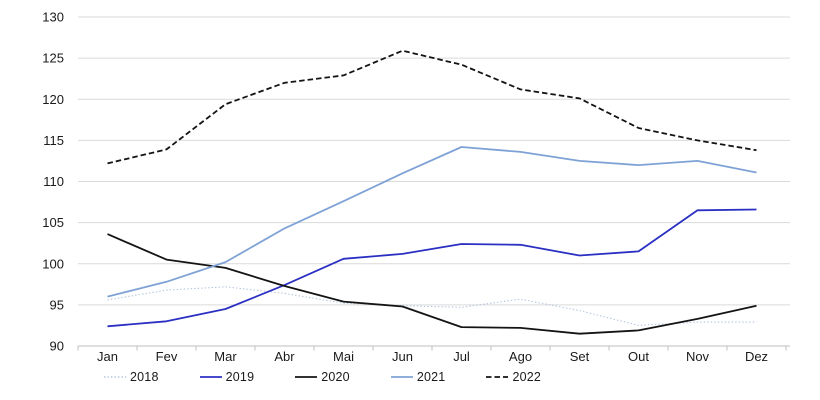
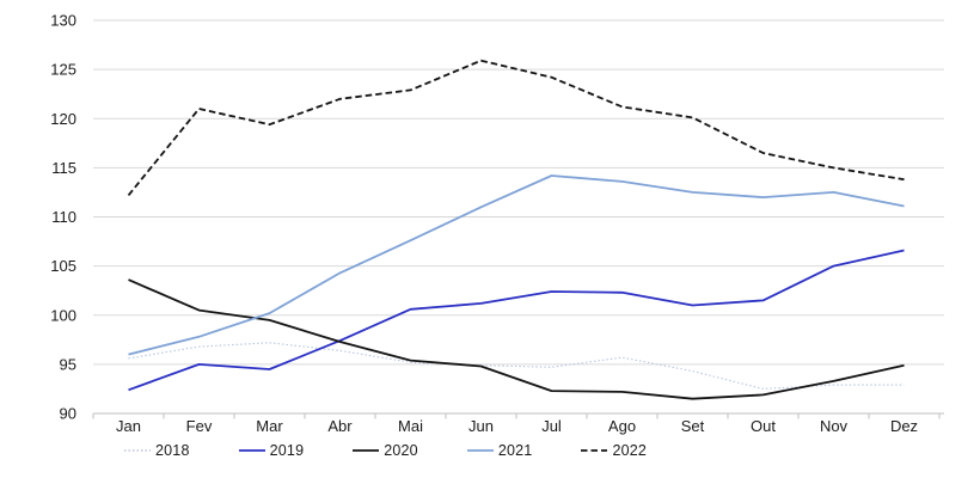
2019/Fev: 93 -> 95
2022/Fev: 114 -> 121
2019/Nov: 106 -> 105
